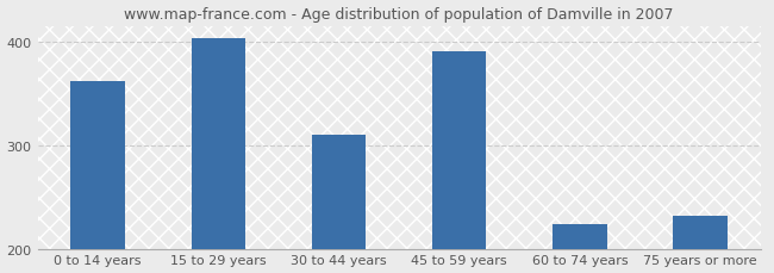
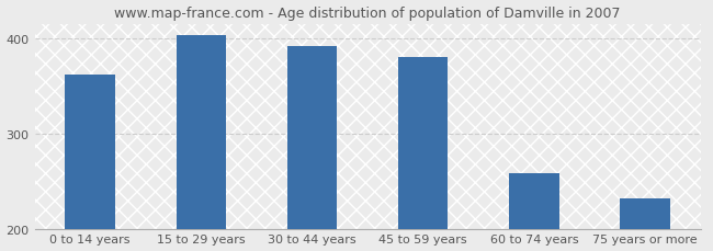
30 to 44 years: 310 -> 392
45 to 59 years: 390 -> 380
60 to 74 years: 224 -> 258
